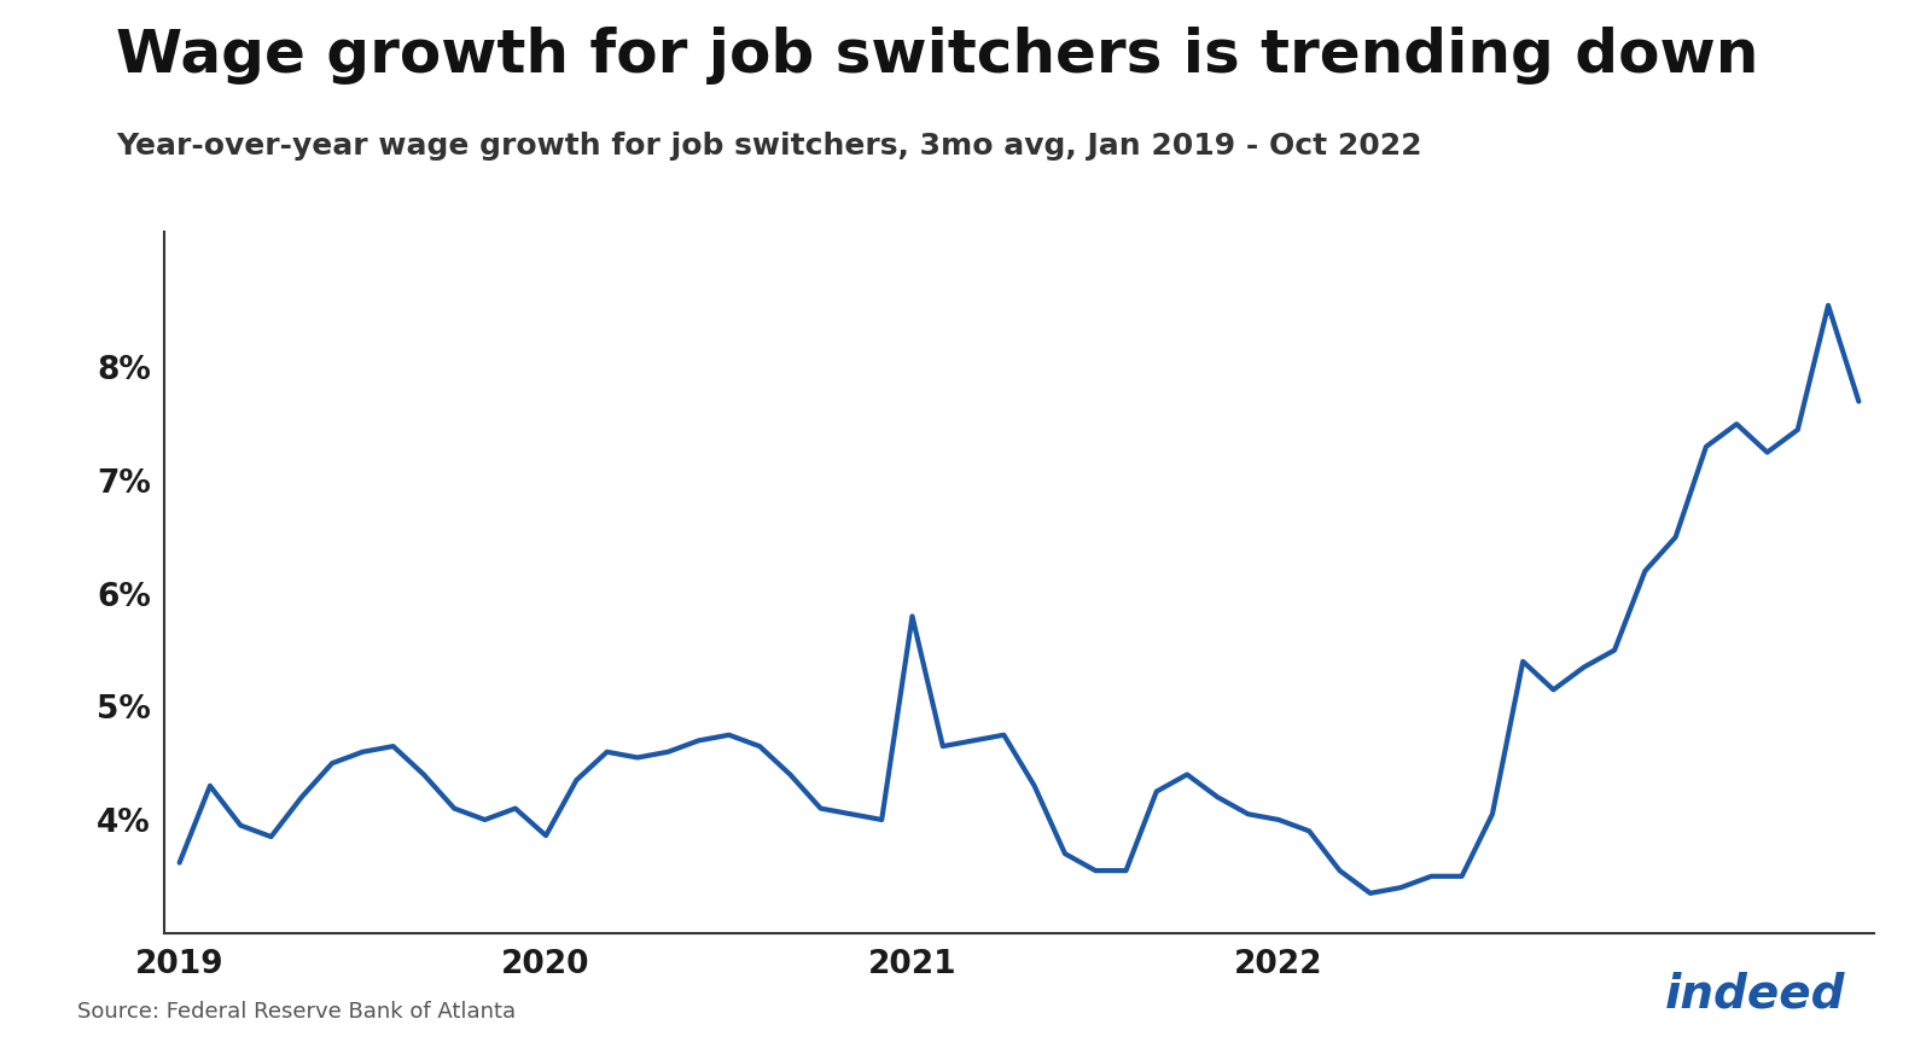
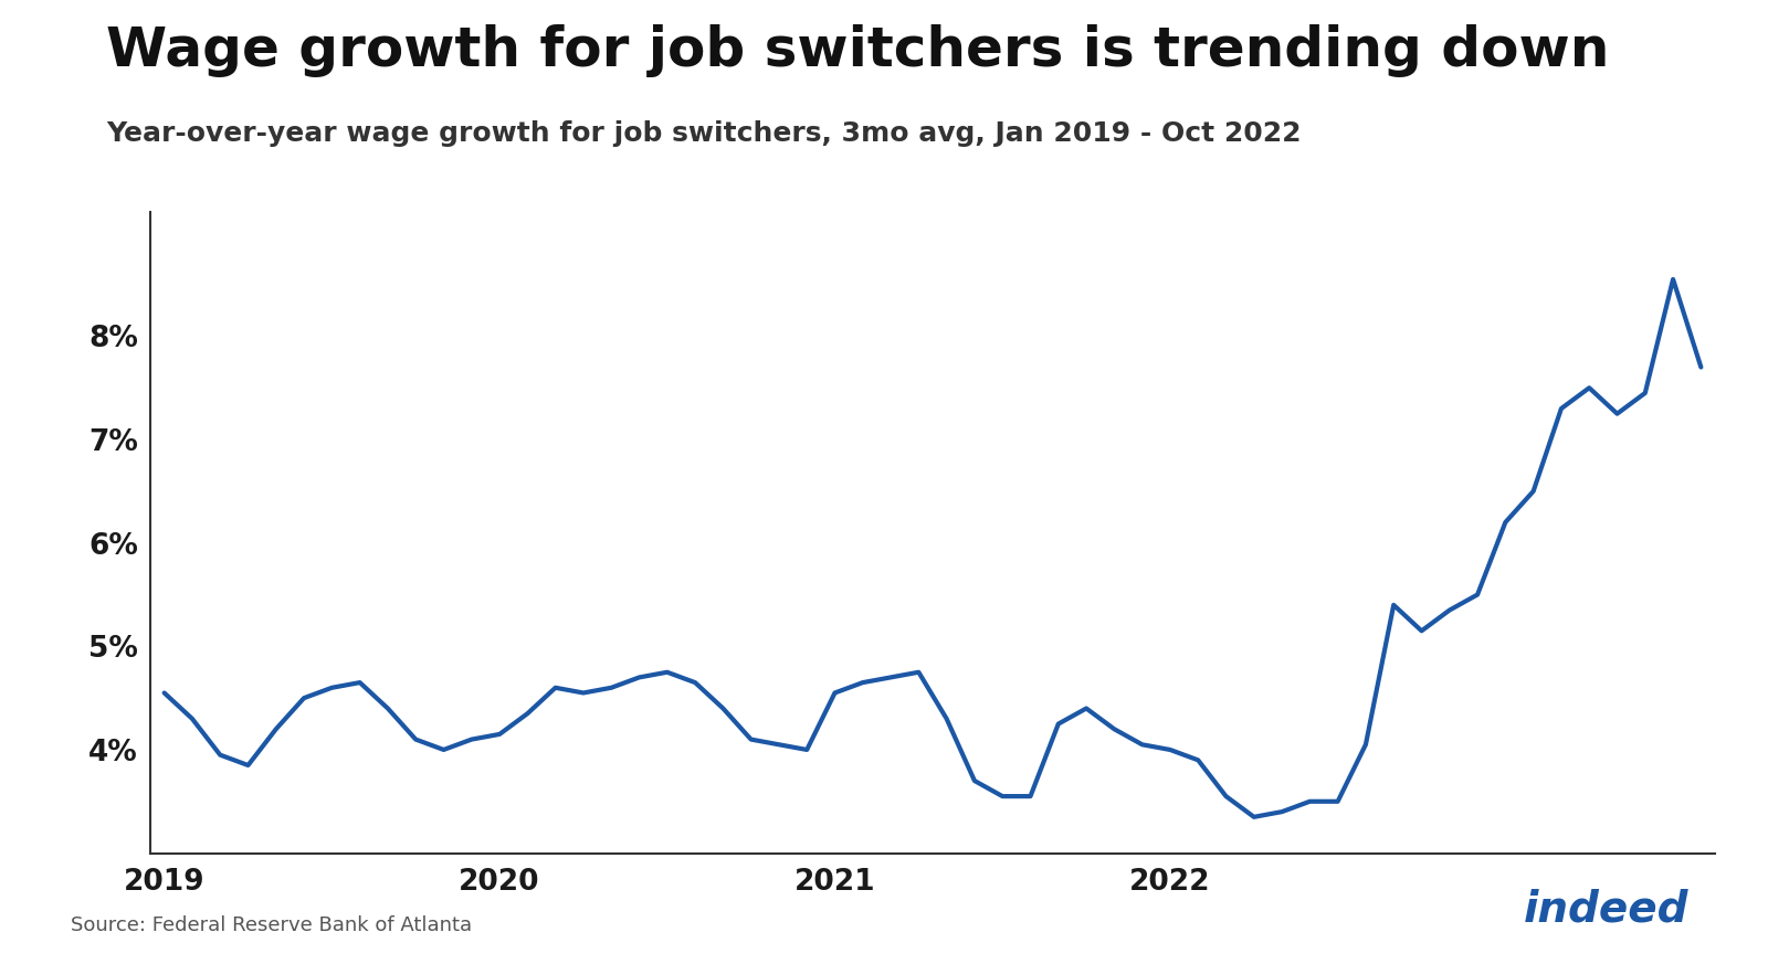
2019: 3.62% -> 4.55%
2020: 3.86% -> 4.15%
2021: 5.80% -> 4.55%
